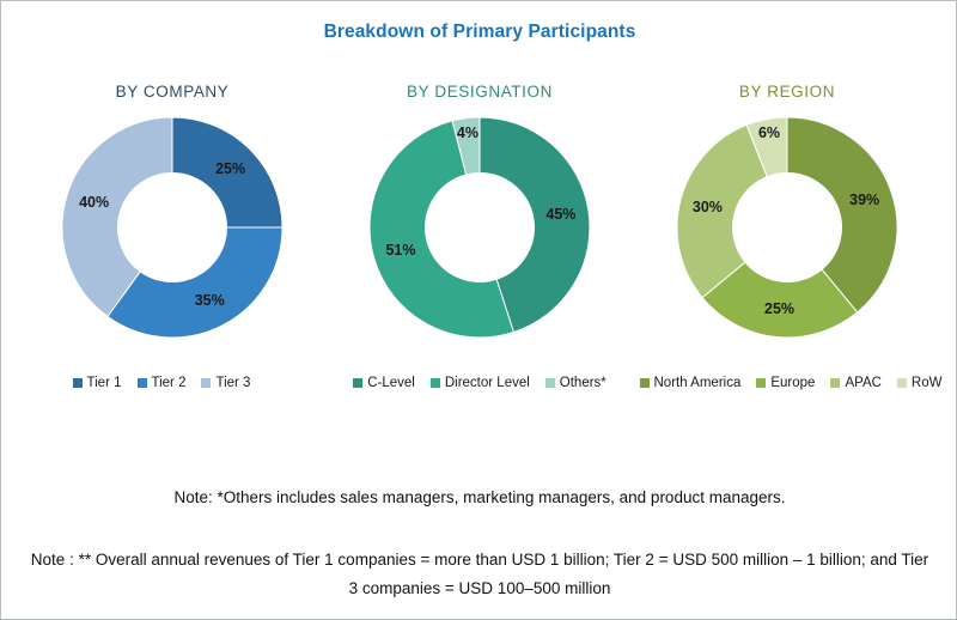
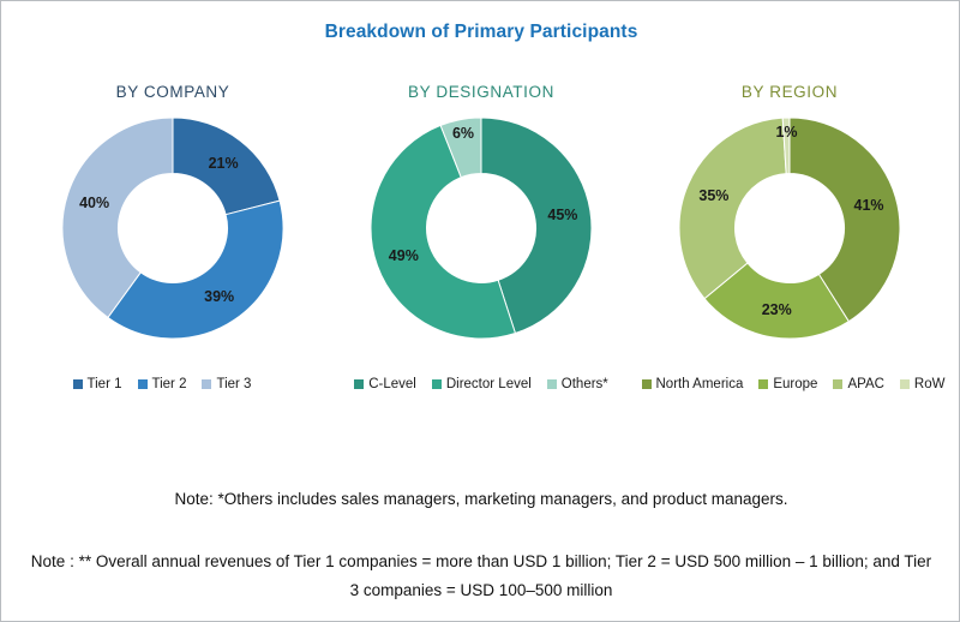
BY COMPANY/Tier 1: 25% -> 21%
BY COMPANY/Tier 2: 35% -> 39%
BY DESIGNATION/Director Level: 51% -> 49%
BY DESIGNATION/Others*: 4% -> 6%
BY REGION/North America: 39% -> 41%
BY REGION/Europe: 25% -> 23%
BY REGION/APAC: 30% -> 35%
BY REGION/RoW: 6% -> 1%
